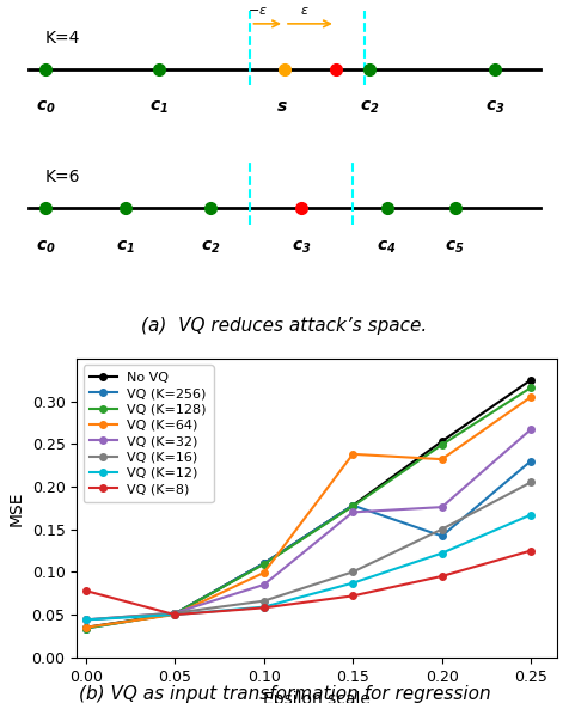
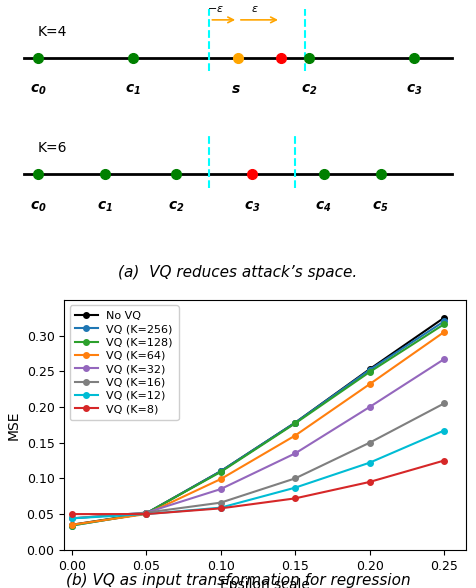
VQ (K=8)/0.00: 0.078 -> 0.050
VQ (K=64)/0.15: 0.238 -> 0.160
VQ (K=32)/0.15: 0.170 -> 0.135
VQ (K=256)/0.20: 0.142 -> 0.252
VQ (K=32)/0.20: 0.176 -> 0.200
VQ (K=256)/0.25: 0.230 -> 0.320
